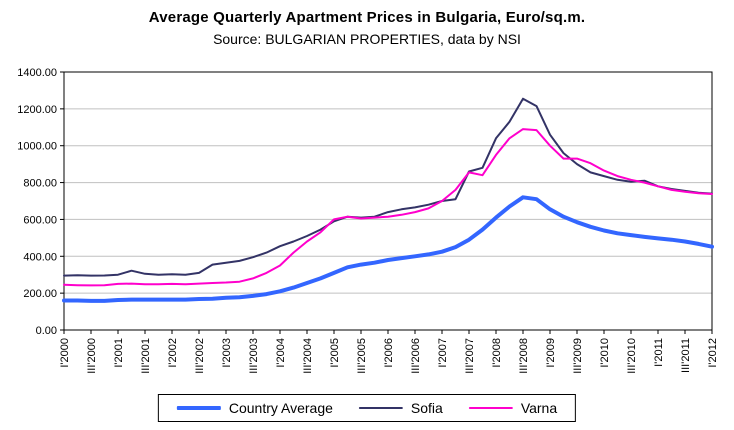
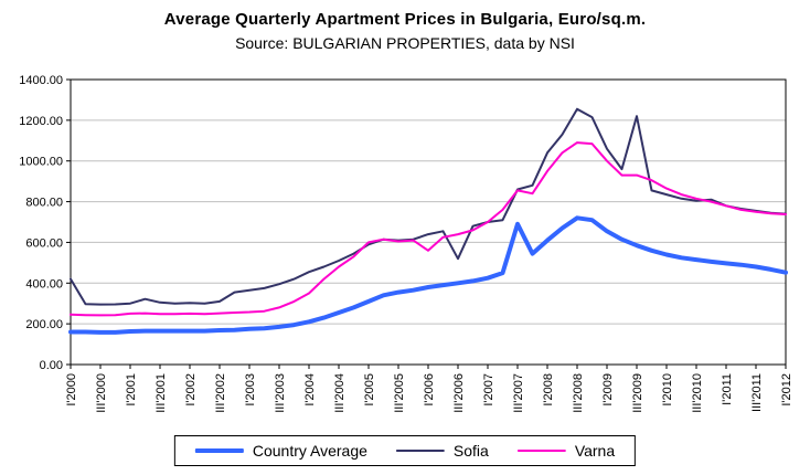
Sofia/I'2000: 300 -> 420
Varna/I'2006: 620 -> 560
Sofia/III'2006: 660 -> 520
Country Average/III'2007: 490 -> 690
Sofia/III'2009: 900 -> 1220
